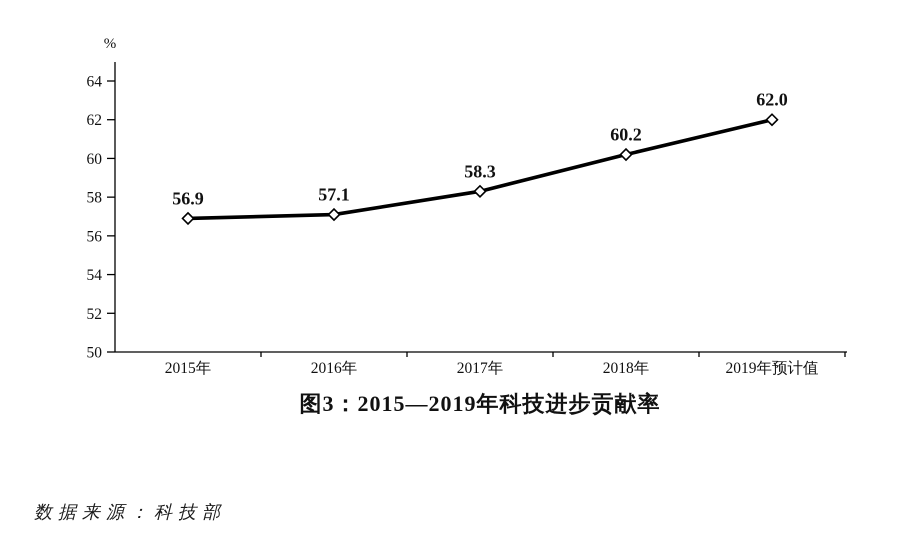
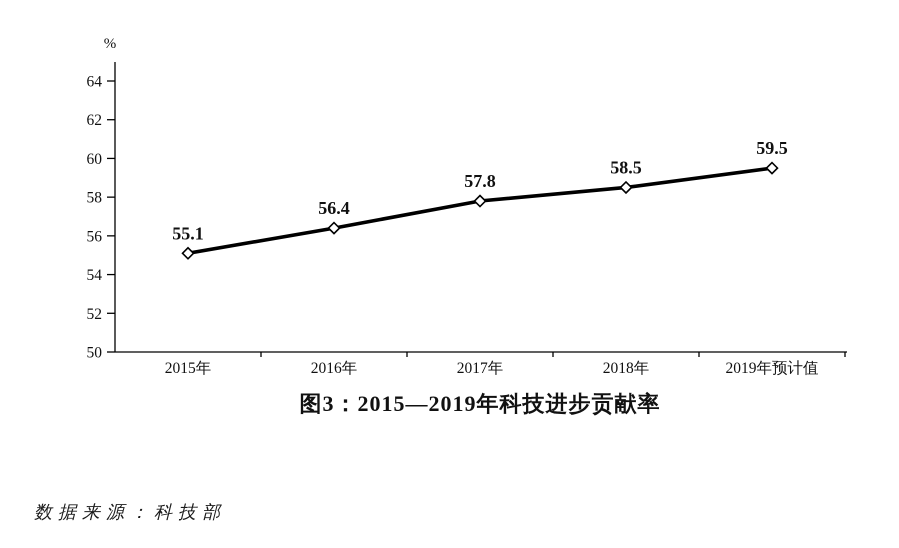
2015年: 56.9 -> 55.1
2016年: 57.1 -> 56.4
2017年: 58.3 -> 57.8
2018年: 60.2 -> 58.5
2019年预计值: 62.0 -> 59.5
